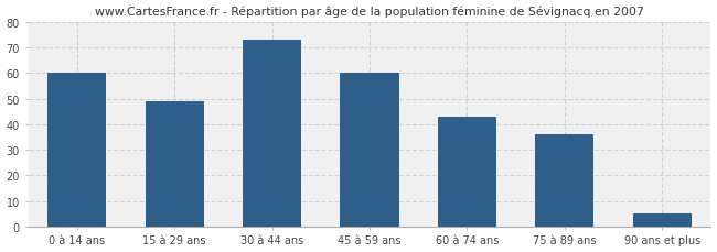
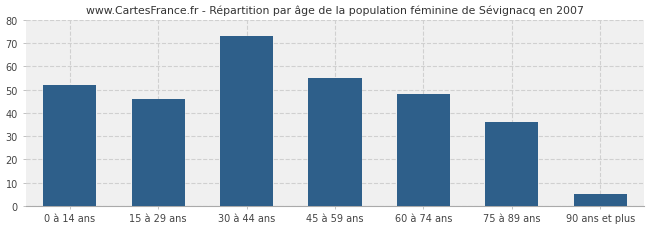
0 à 14 ans: 60 -> 52
15 à 29 ans: 49 -> 46
45 à 59 ans: 60 -> 55
60 à 74 ans: 43 -> 48
